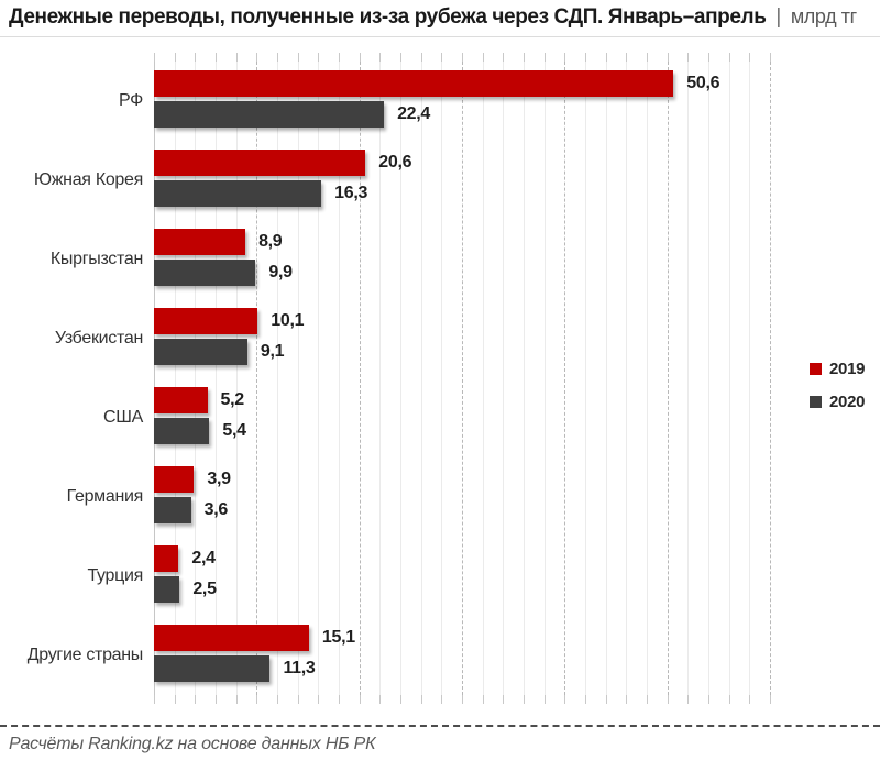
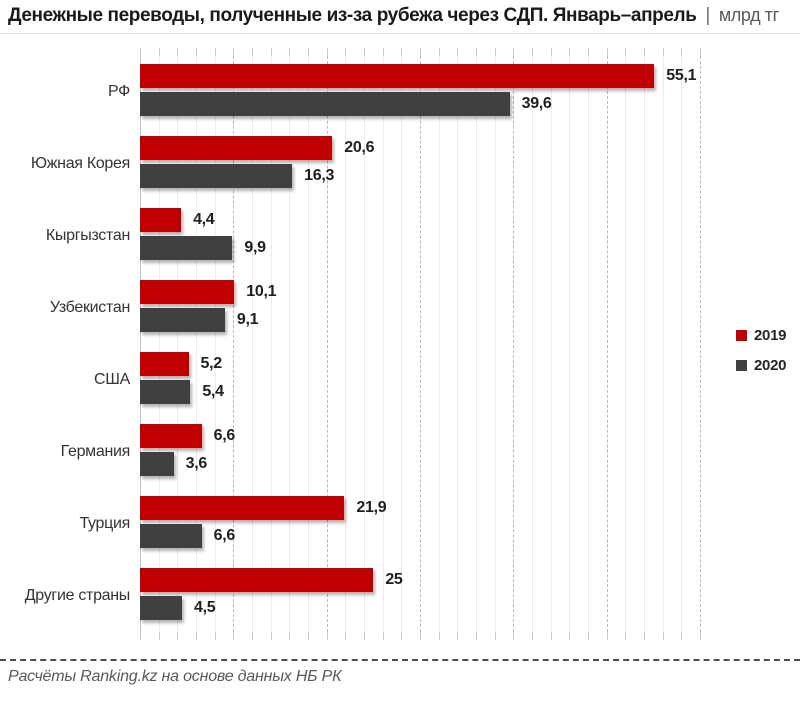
2019/РФ: 50,6 -> 55,1
2020/РФ: 22,4 -> 39,6
2019/Кыргызстан: 8,9 -> 4,4
2019/Германия: 3,9 -> 6,6
2019/Турция: 2,4 -> 21,9
2020/Турция: 2,5 -> 6,6
2019/Другие страны: 15,1 -> 25
2020/Другие страны: 11,3 -> 4,5
